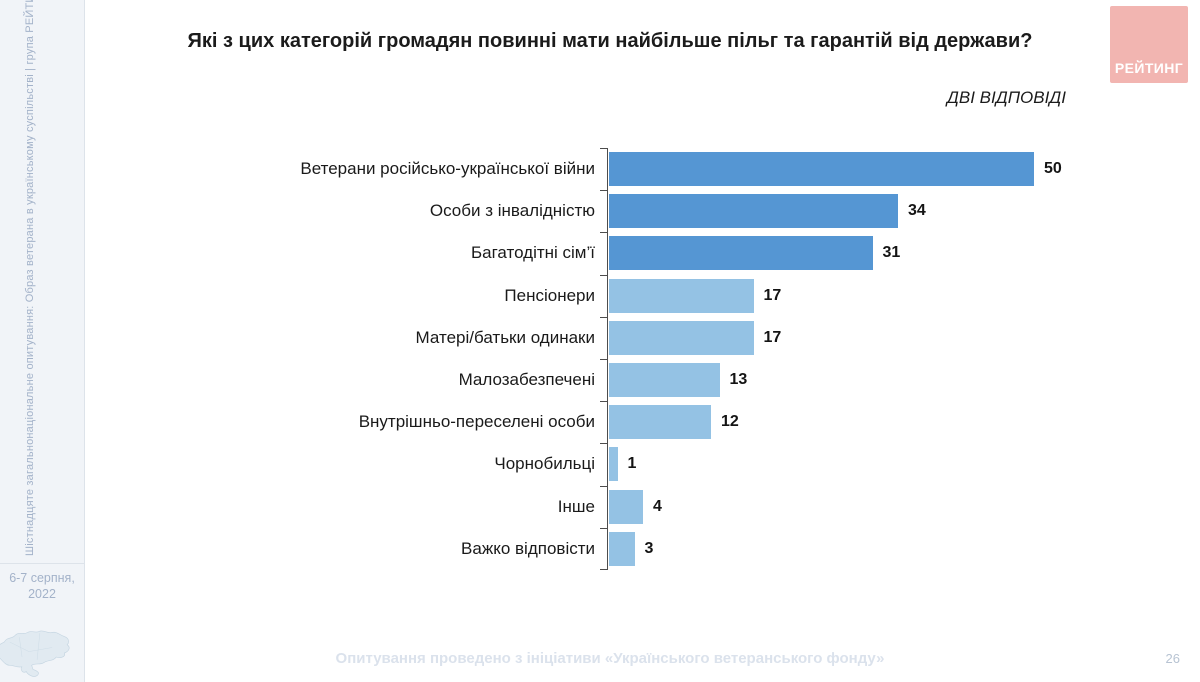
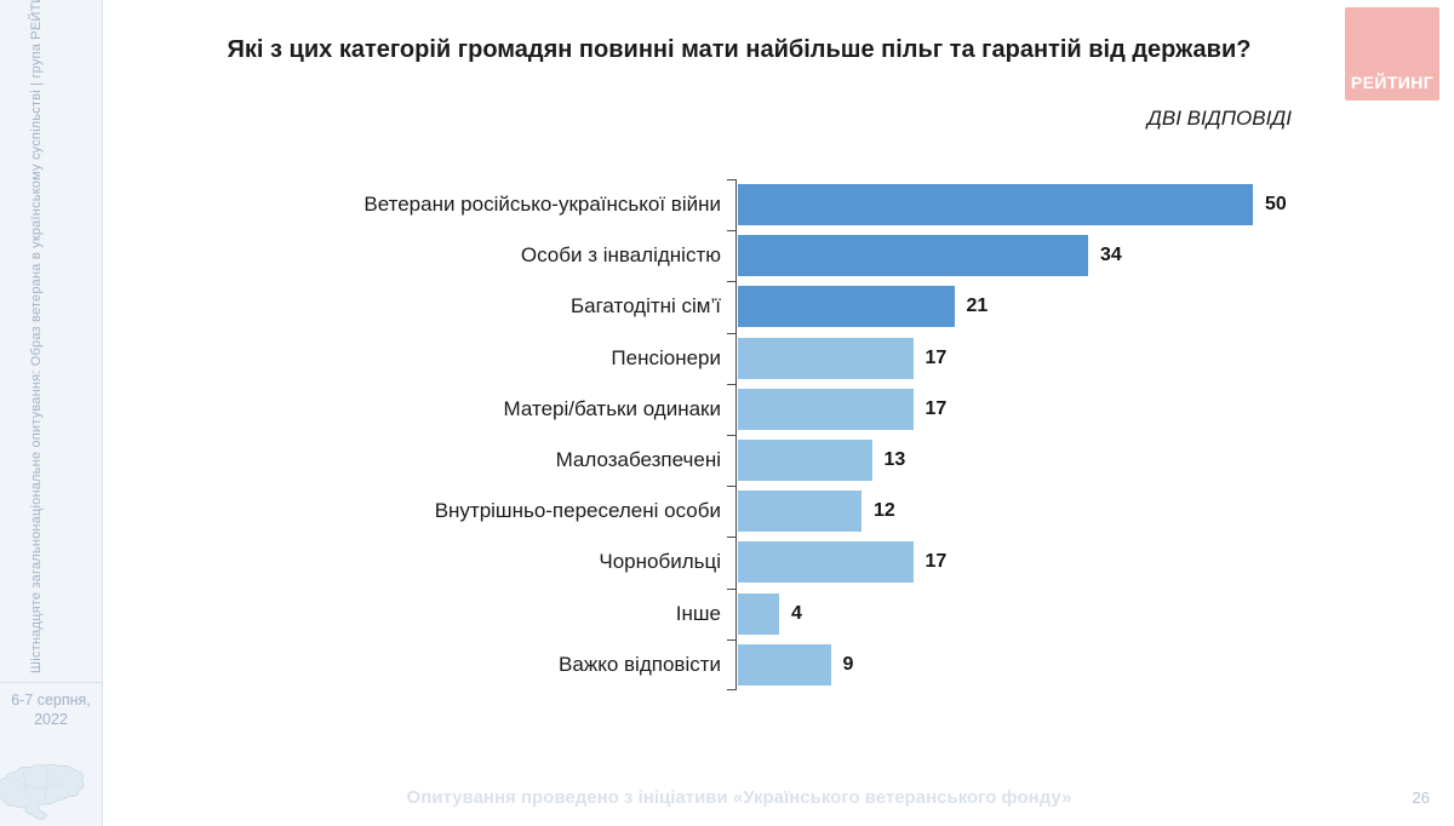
Багатодітні сім’ї: 31 -> 21
Чорнобильці: 1 -> 17
Важко відповісти: 3 -> 9
